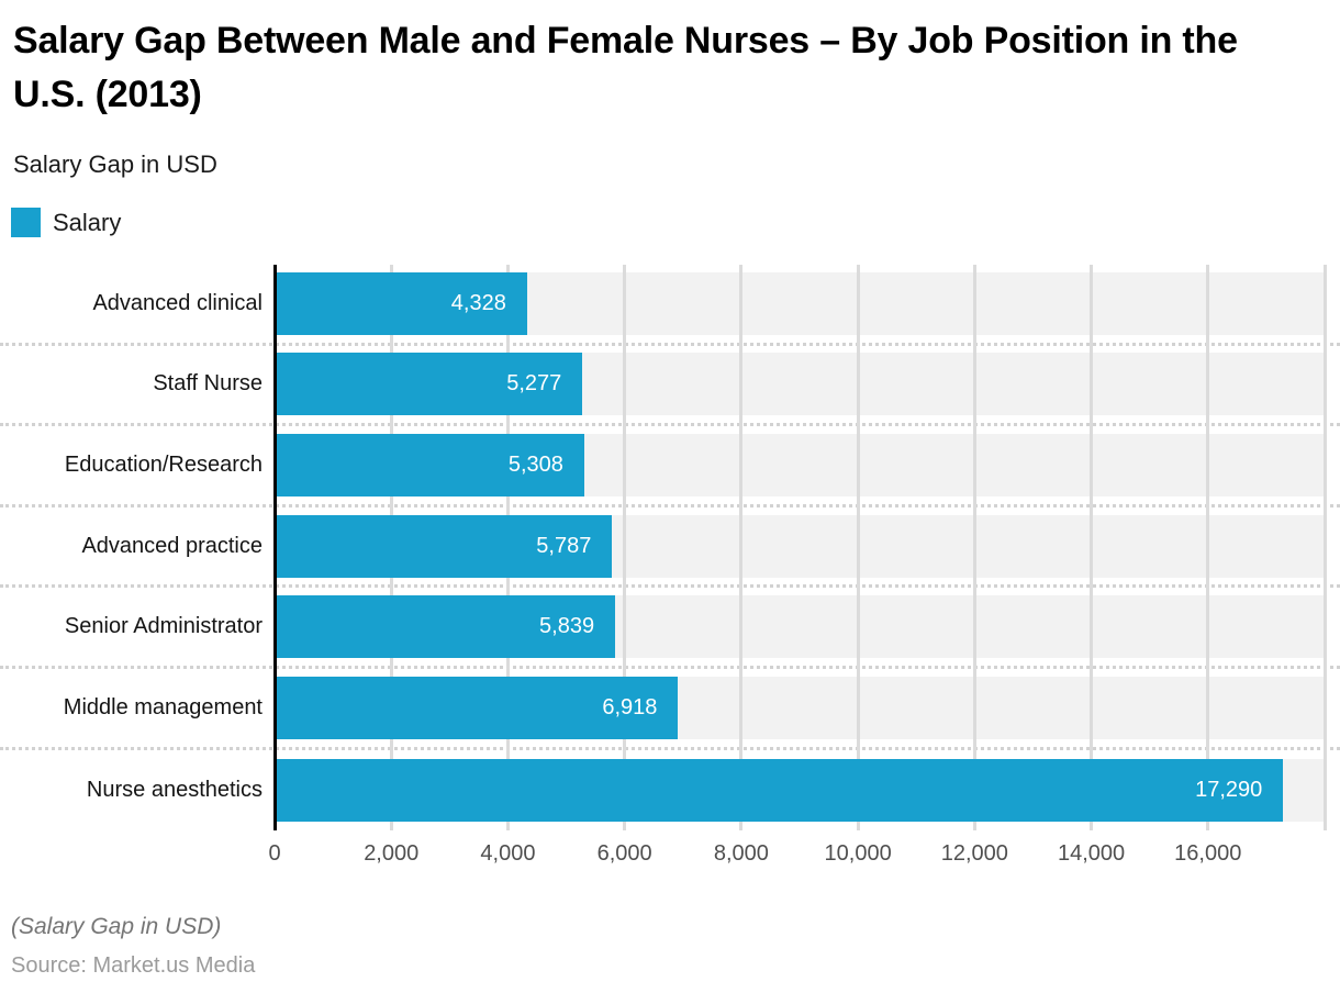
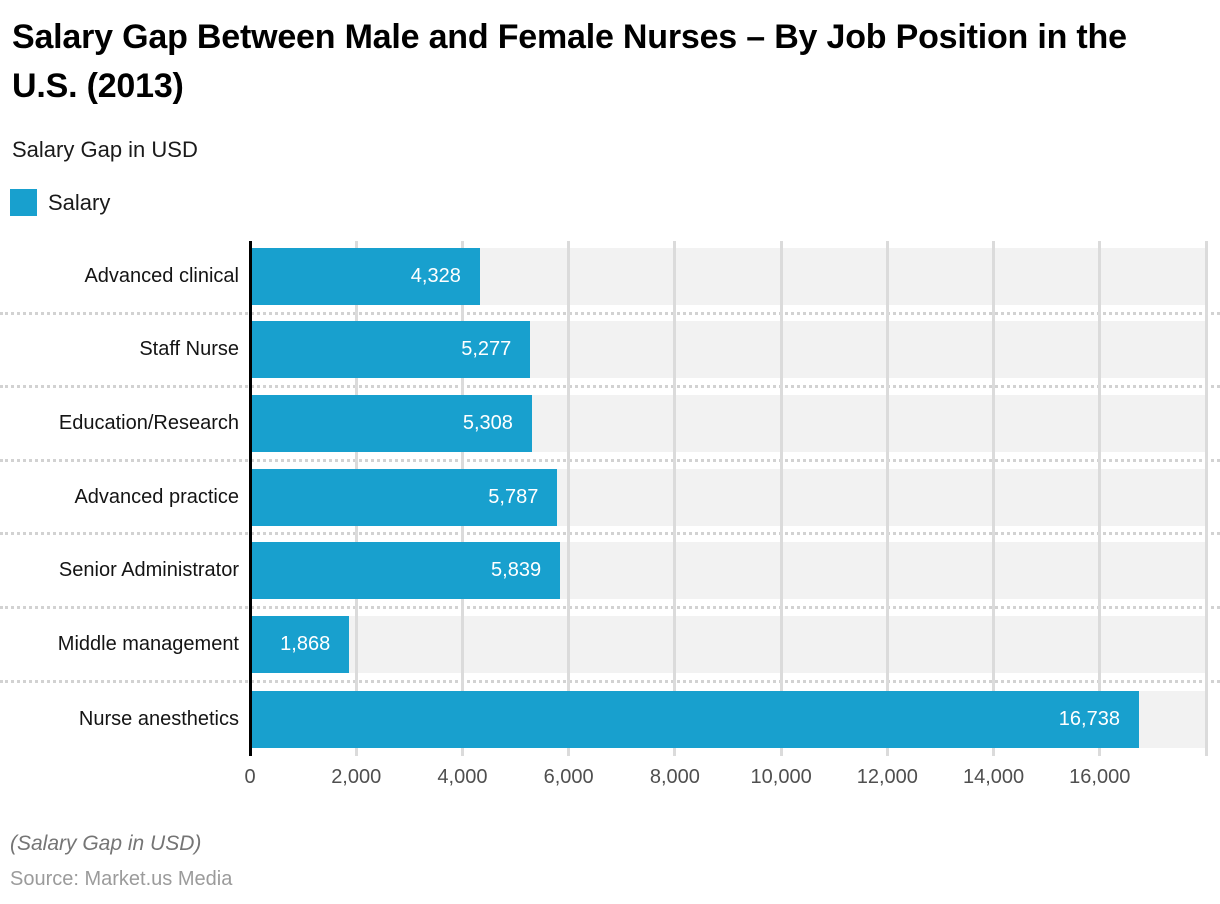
Middle management: 6,918 -> 1,868
Nurse anesthetics: 17,290 -> 16,738
